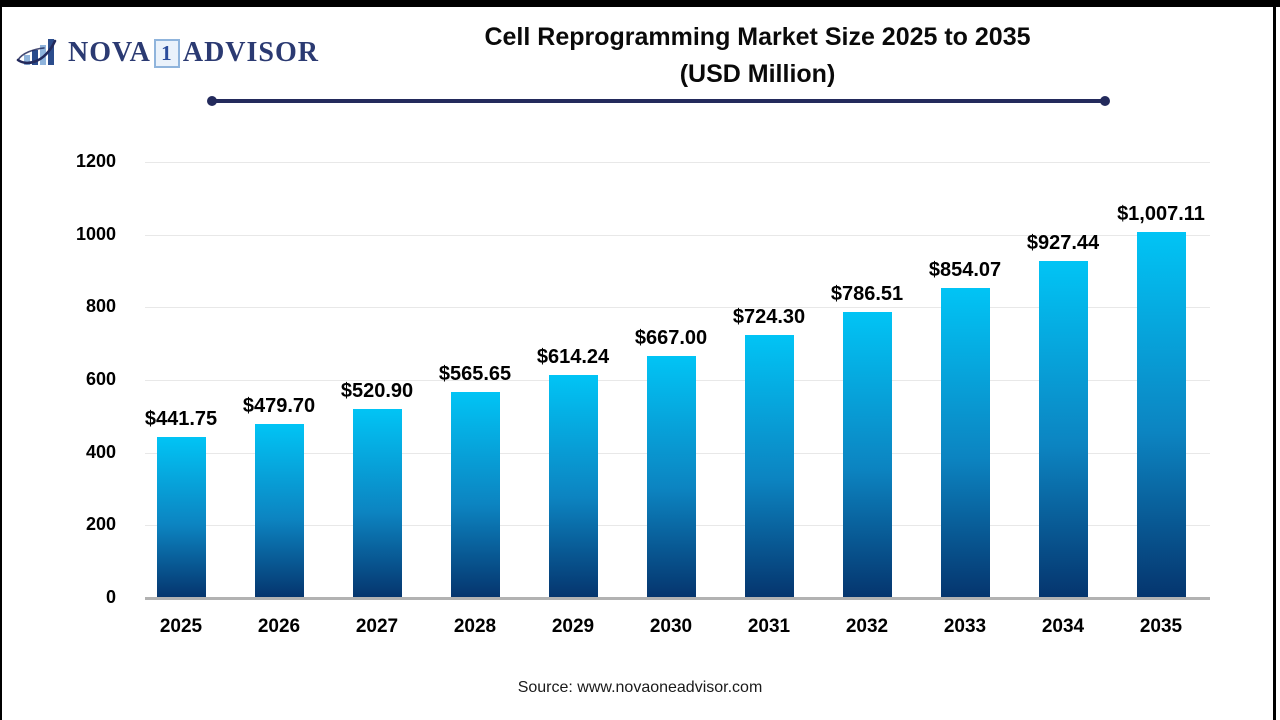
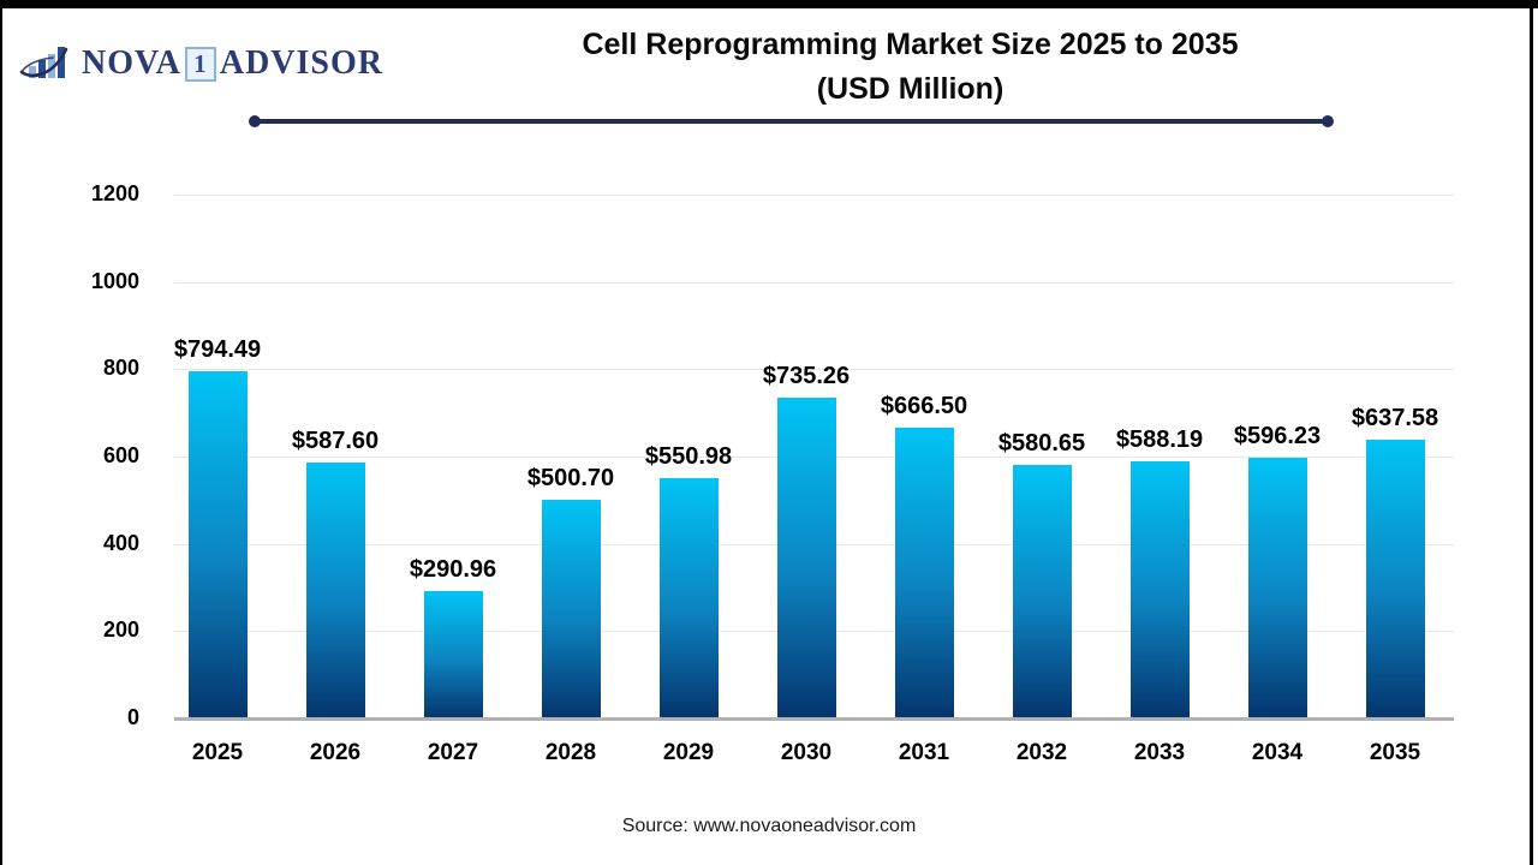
2025: $441.75 -> $794.49
2026: $479.70 -> $587.60
2027: $520.90 -> $290.96
2028: $565.65 -> $500.70
2029: $614.24 -> $550.98
2030: $667.00 -> $735.26
2031: $724.30 -> $666.50
2032: $786.51 -> $580.65
2033: $854.07 -> $588.19
2034: $927.44 -> $596.23
2035: $1,007.11 -> $637.58
